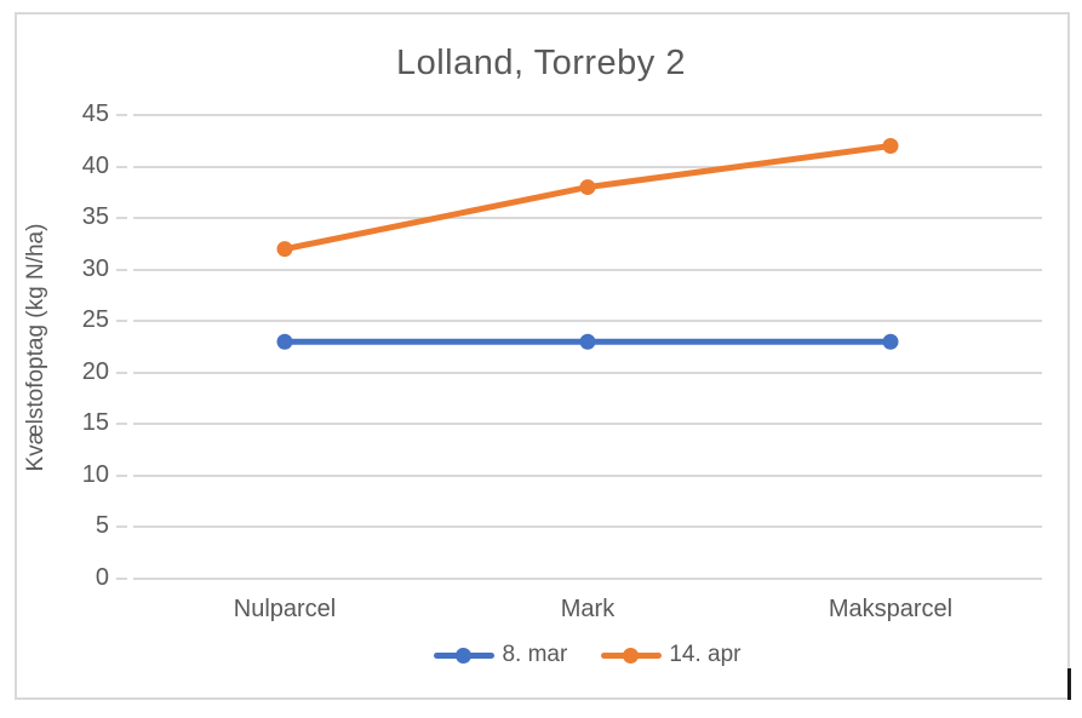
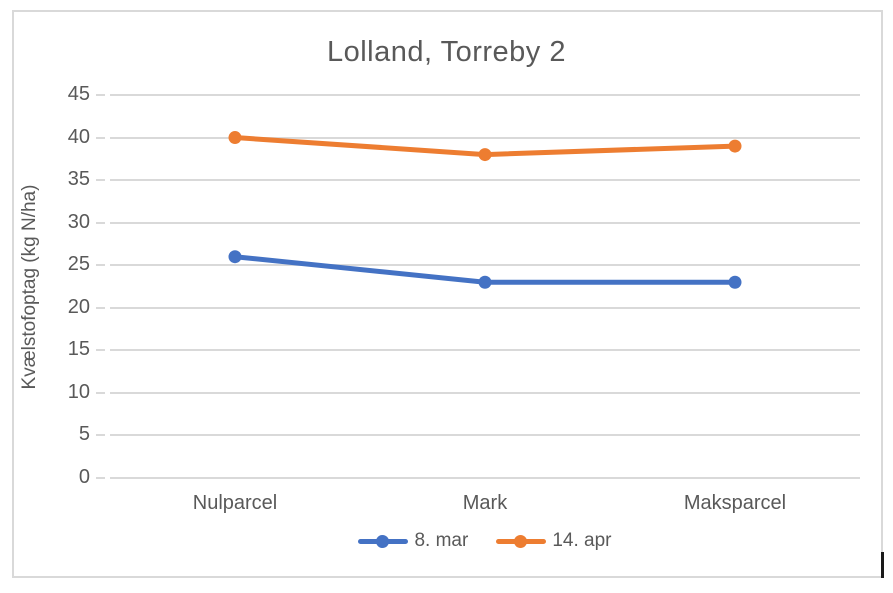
8. mar/Nulparcel: 23 -> 26
14. apr/Nulparcel: 32 -> 40
14. apr/Maksparcel: 42 -> 39
